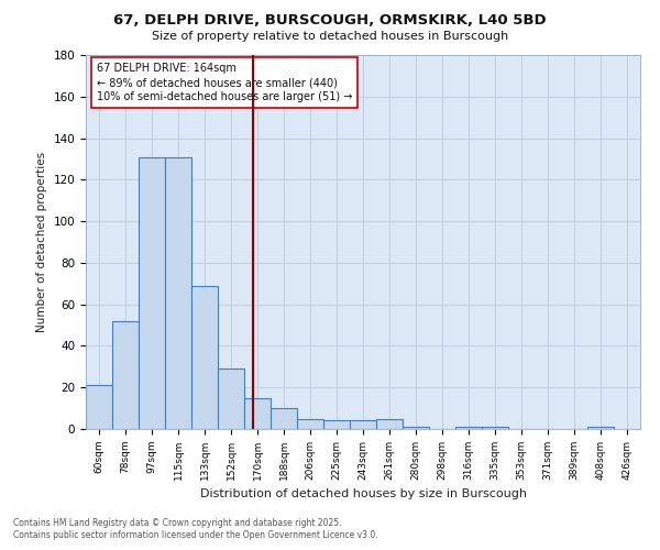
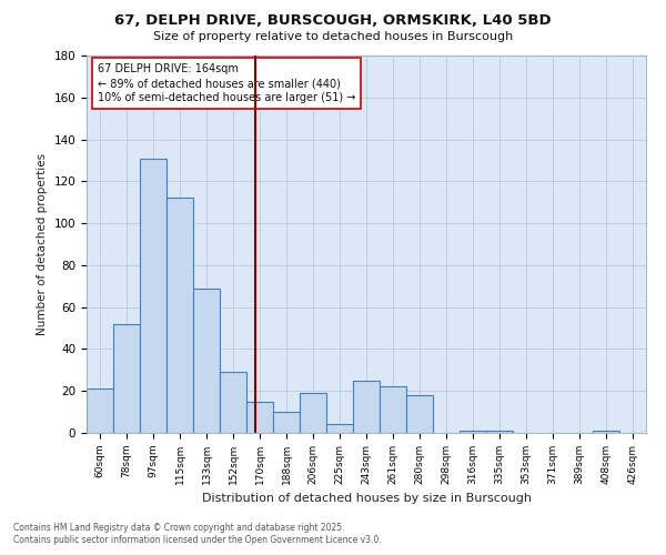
115sqm: 131 -> 112
206sqm: 5 -> 19
243sqm: 4 -> 25
261sqm: 5 -> 22
280sqm: 1 -> 18
